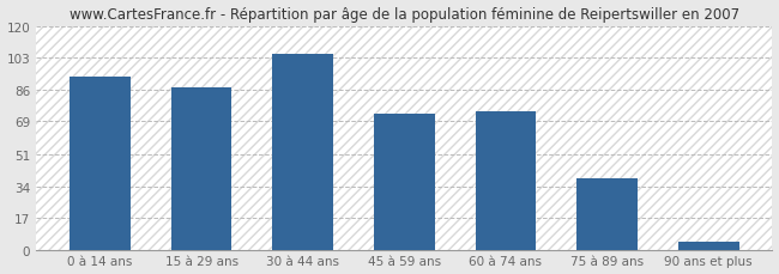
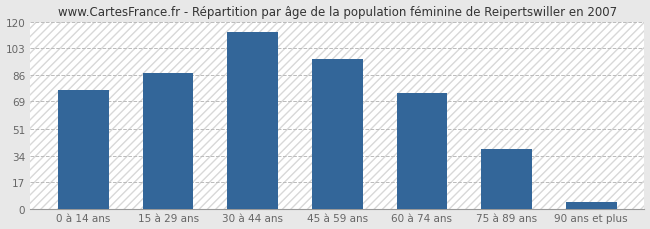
0 à 14 ans: 93 -> 76
30 à 44 ans: 105 -> 113
45 à 59 ans: 73 -> 96
